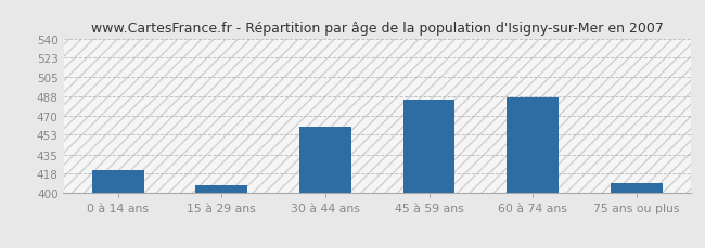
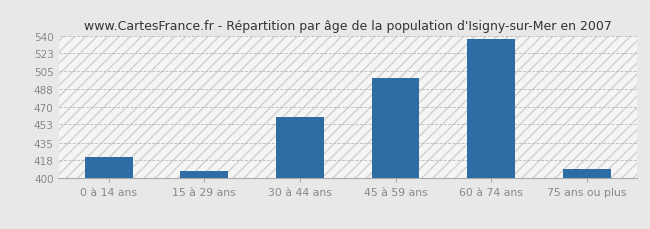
45 à 59 ans: 485 -> 499
60 à 74 ans: 487 -> 537
